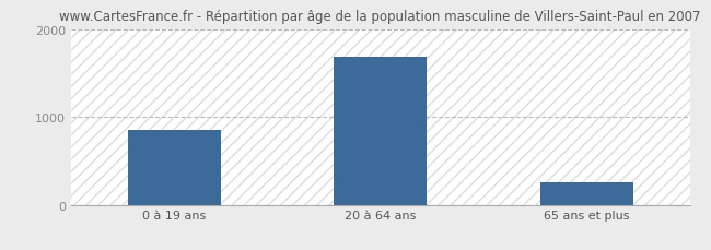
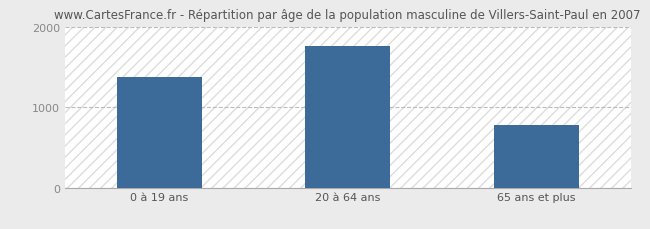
0 à 19 ans: 850 -> 1380
20 à 64 ans: 1680 -> 1760
65 ans et plus: 250 -> 780
